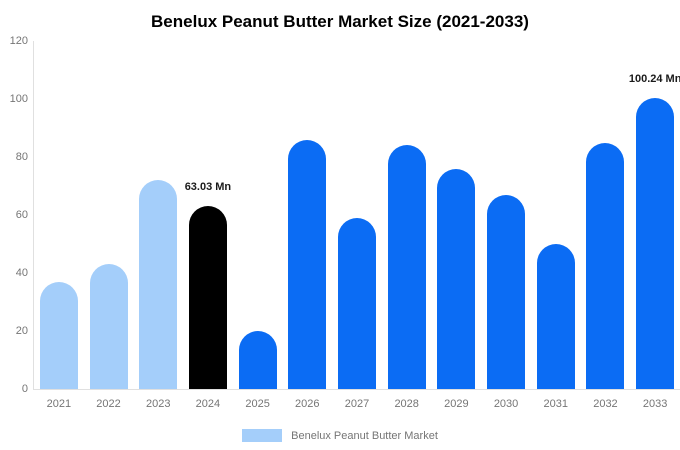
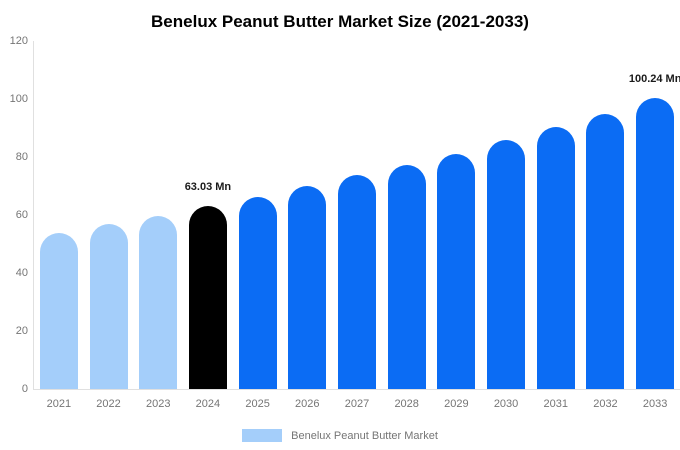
2021: 37 -> 54
2022: 43 -> 57
2023: 72 -> 60
2025: 20 -> 66
2026: 86 -> 70
2027: 59 -> 74
2028: 84 -> 77
2029: 76 -> 81
2030: 67 -> 86
2031: 50 -> 90
2032: 85 -> 95
